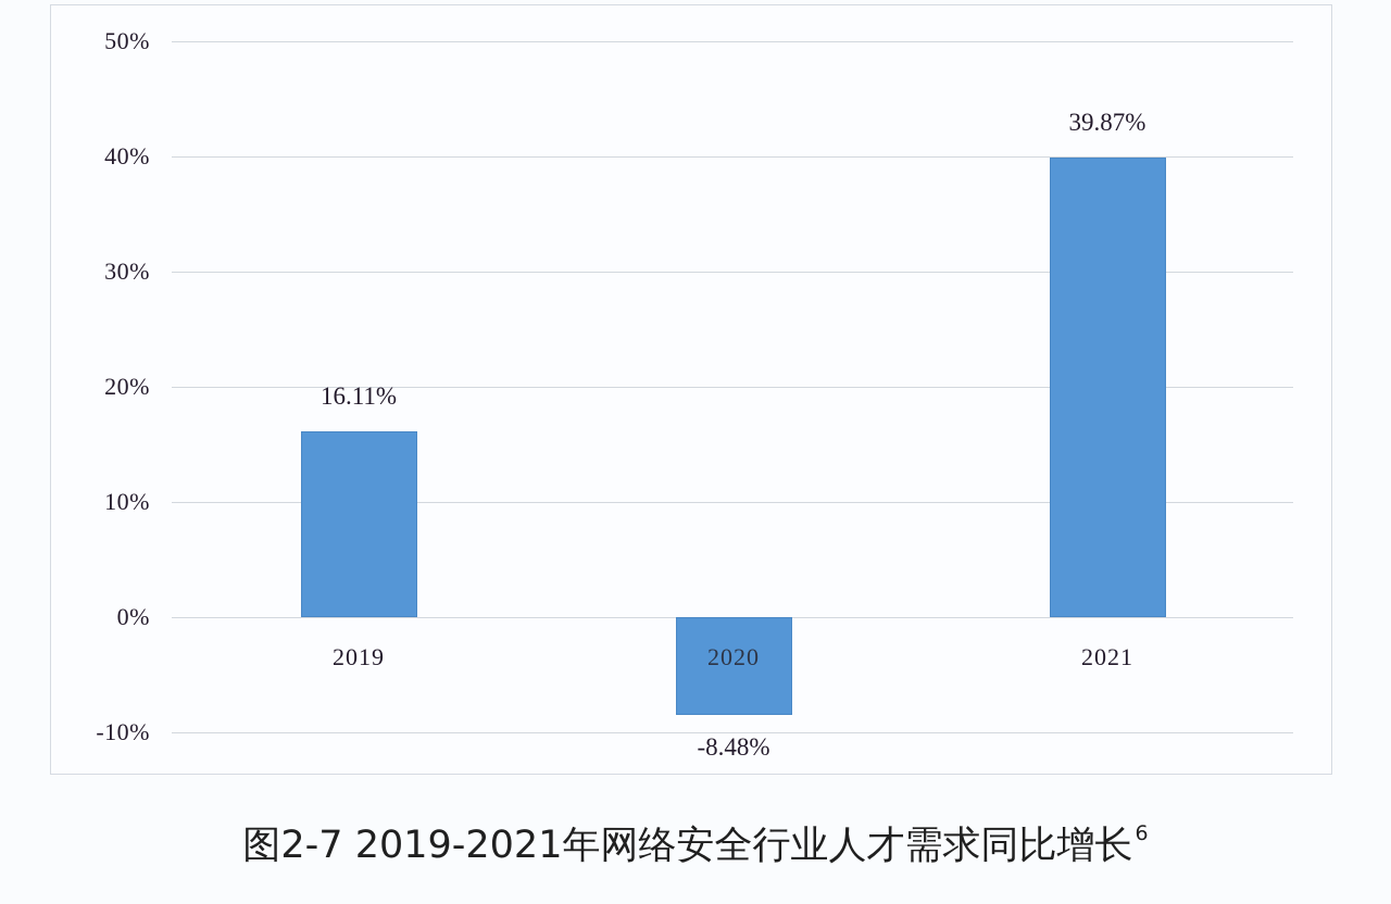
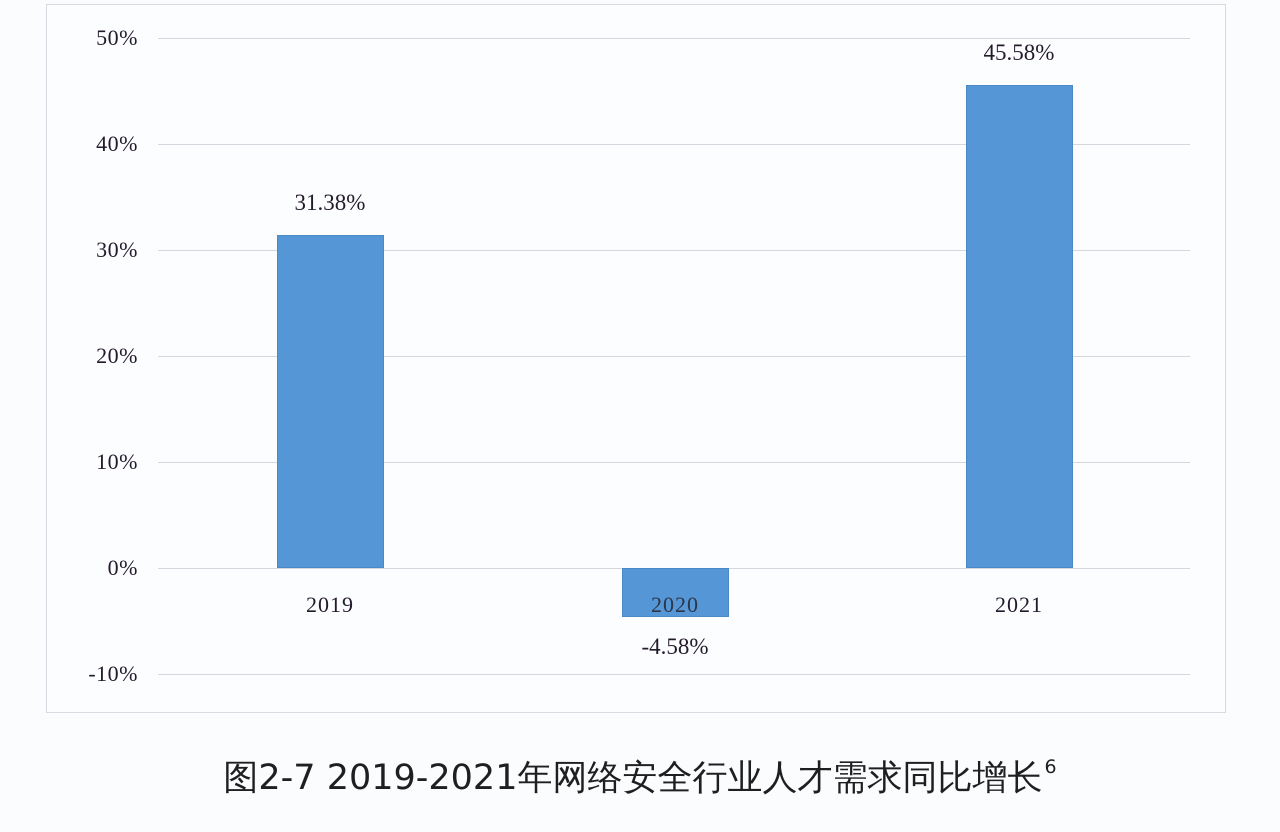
2019: 16.11% -> 31.38%
2020: -8.48% -> -4.58%
2021: 39.87% -> 45.58%
